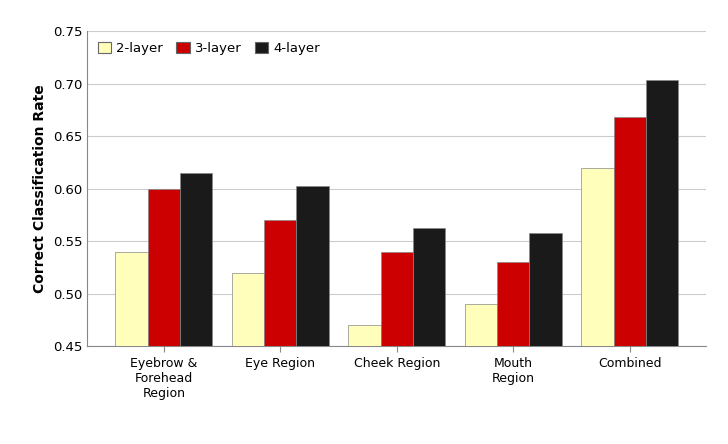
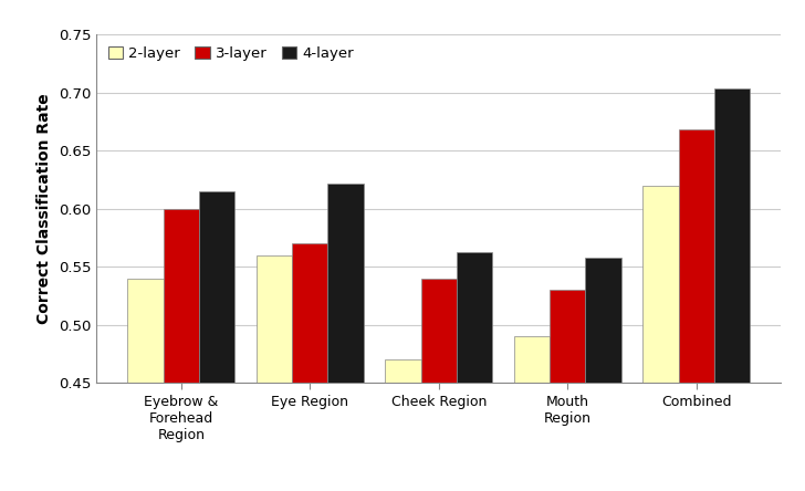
2-layer/Eye Region: 0.52 -> 0.56
4-layer/Eye Region: 0.603 -> 0.622
